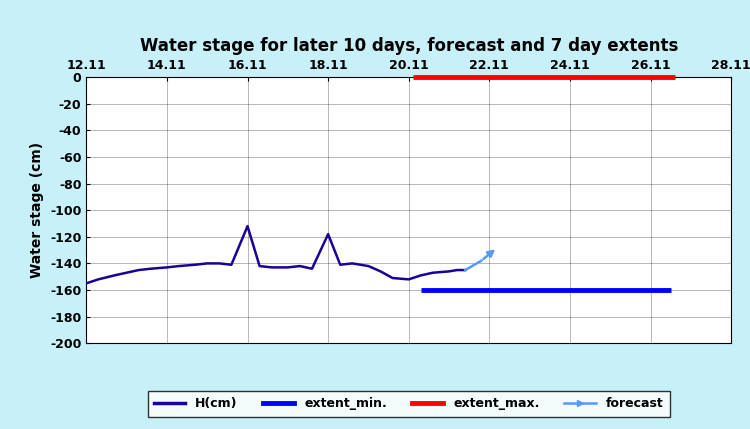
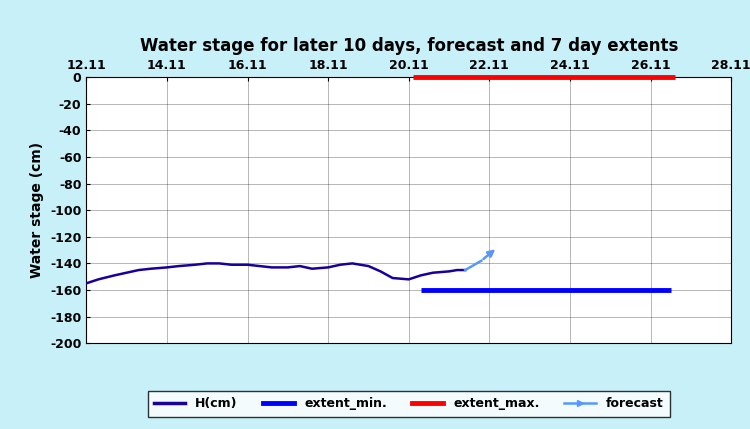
16.11: -112 -> -141
18.11: -118 -> -143
